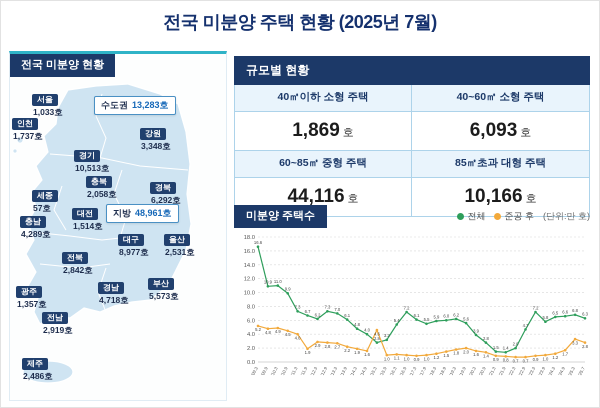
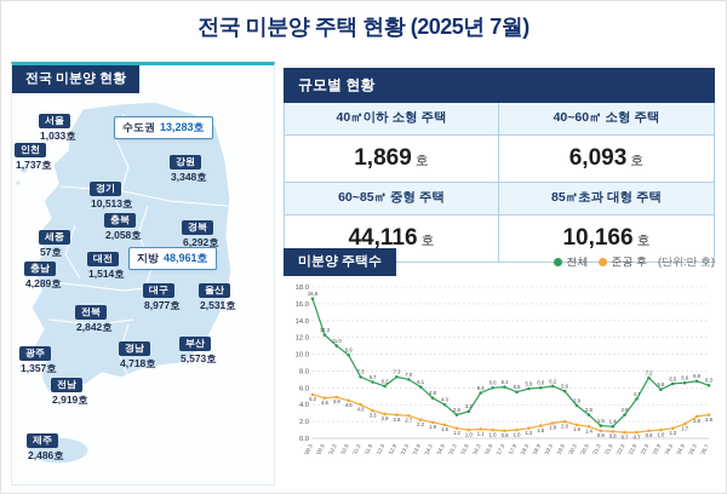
전체/'09.9: 10.9 -> 12.3
준공 후/'11.9: 1.9 -> 3.3
준공 후/'15.3: 4.6 -> 1.2
전체/'16.9: 7.2 -> 6.0
전체/'22.3: 2.0 -> 2.8
준공 후/'25.3: 3.3 -> 2.6
